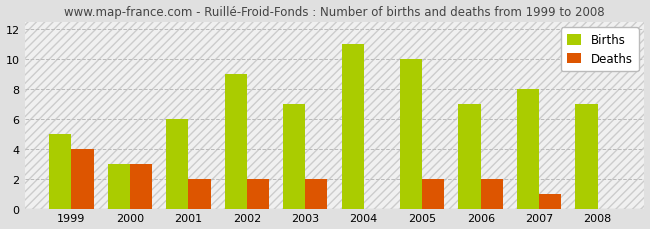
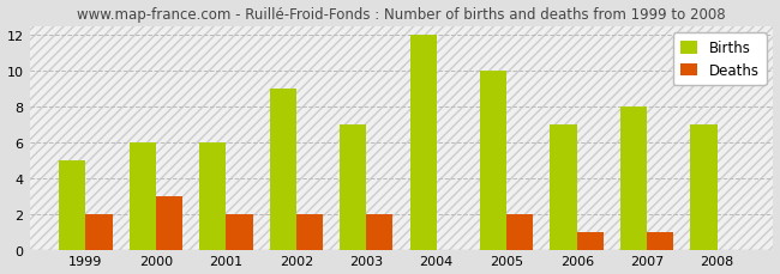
Deaths/1999: 4 -> 2
Births/2000: 3 -> 6
Births/2004: 11 -> 12
Deaths/2006: 2 -> 1
